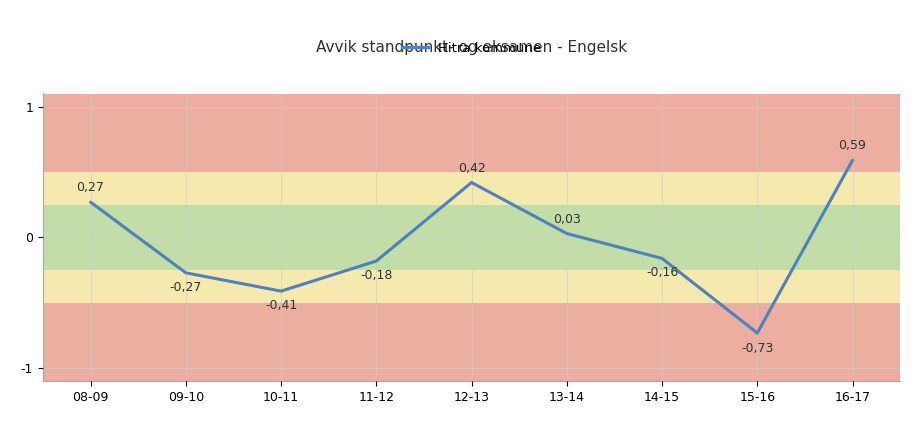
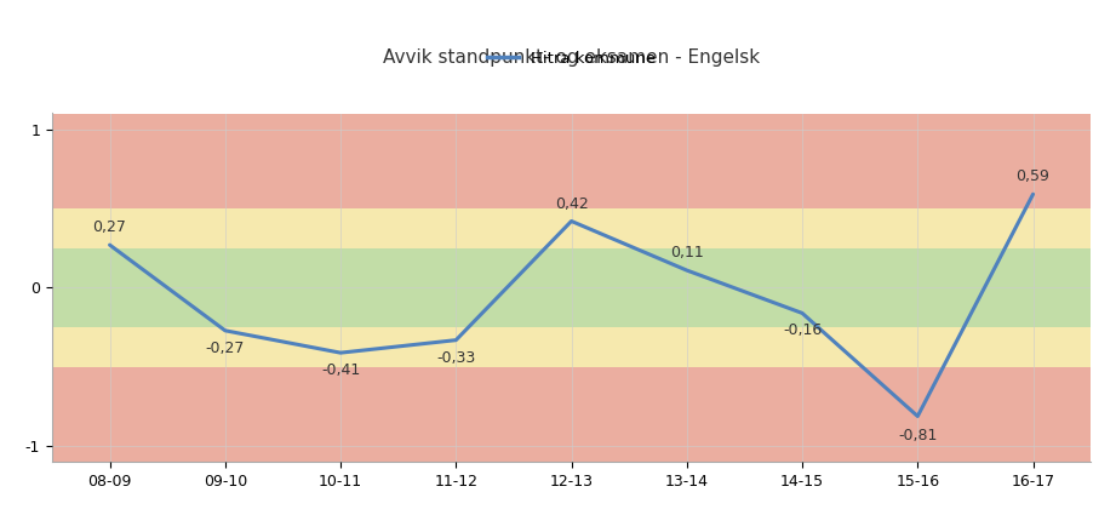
11-12: -0,18 -> -0,33
13-14: 0,03 -> 0,11
15-16: -0,73 -> -0,81
